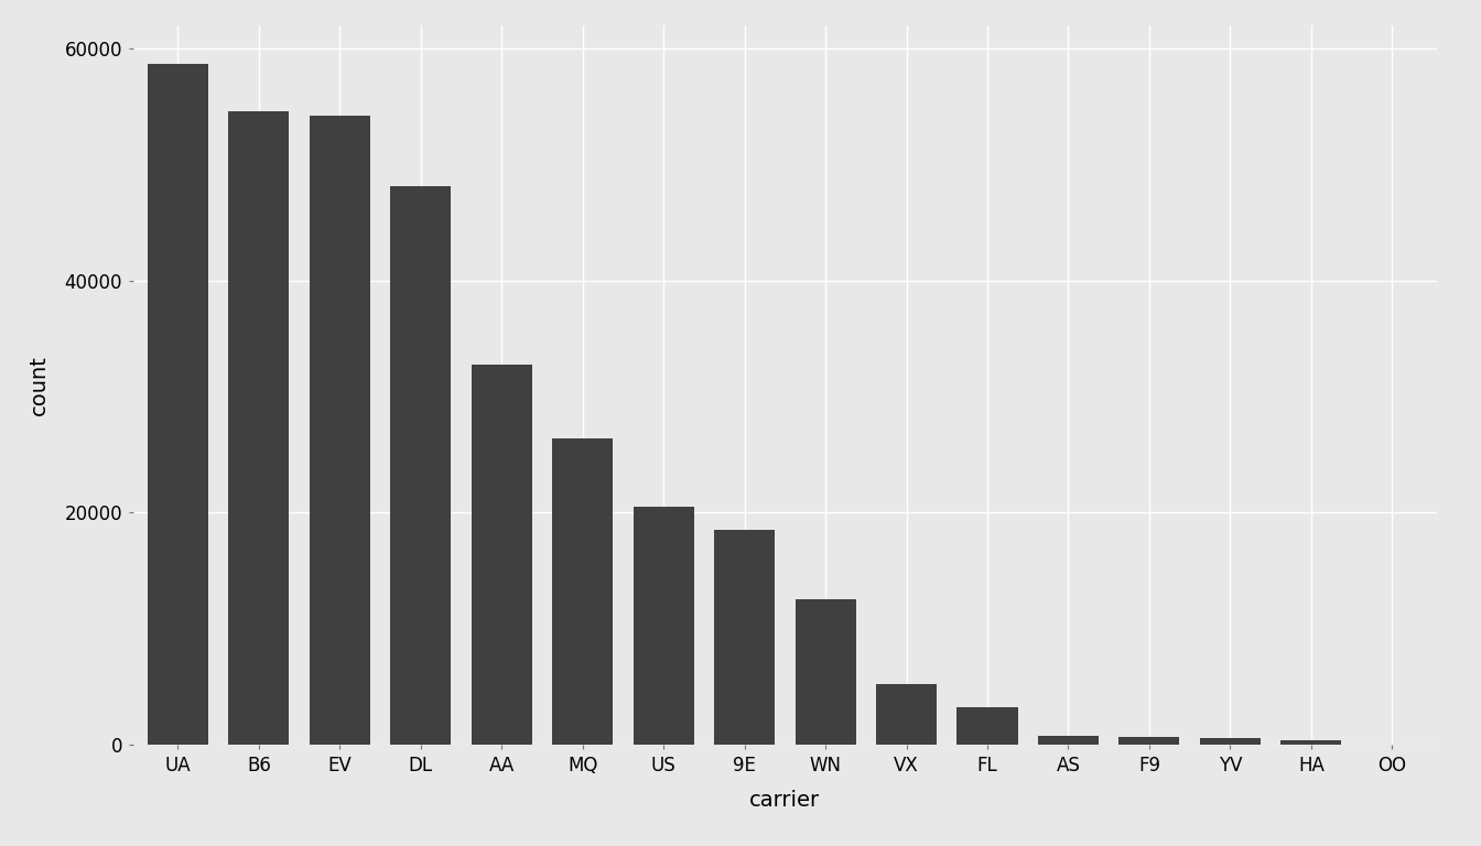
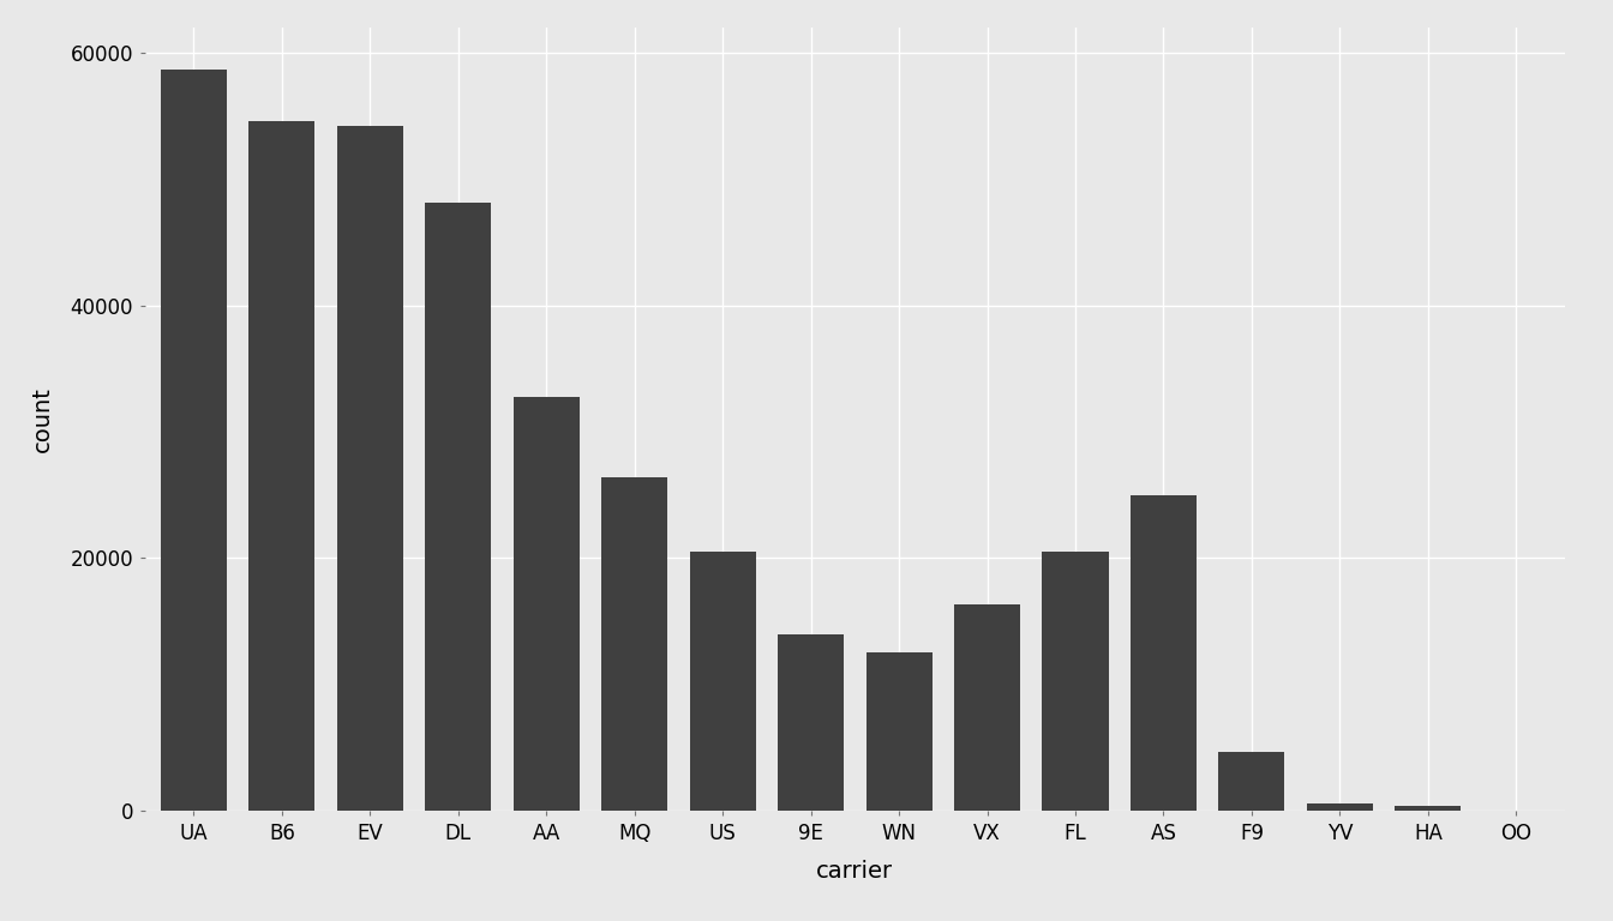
9E: 18500 -> 13900
VX: 5200 -> 16300
FL: 3300 -> 20500
AS: 700 -> 25000
F9: 700 -> 4600
